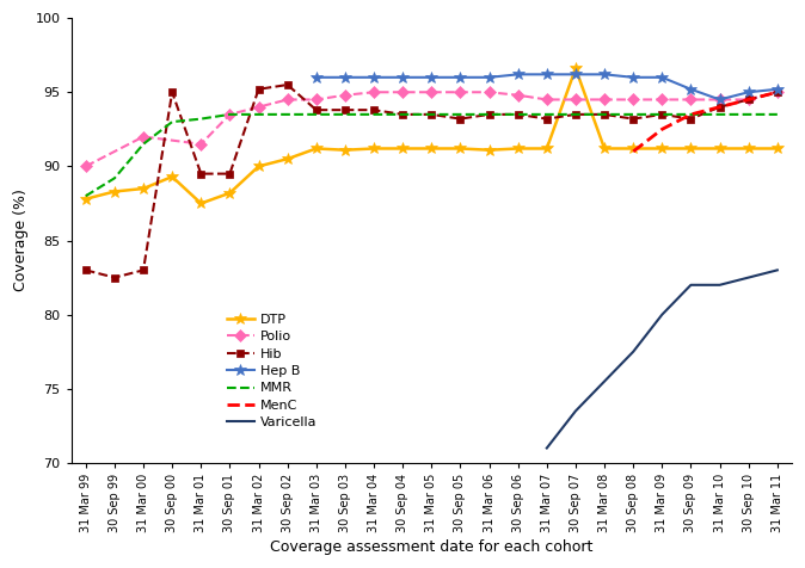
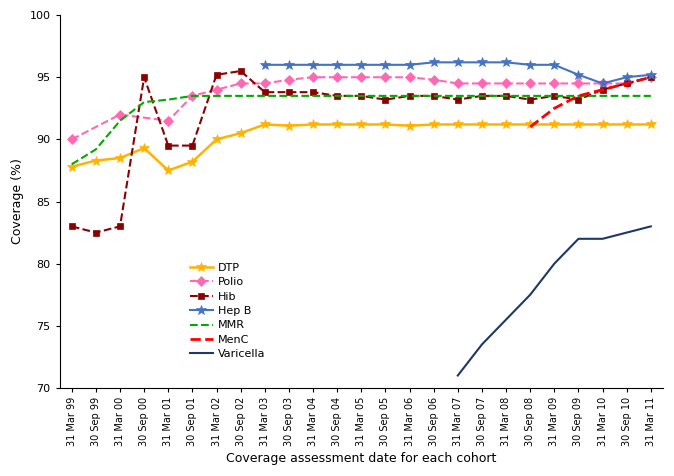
DTP/30 Sep 07: 96.6 -> 91.2
